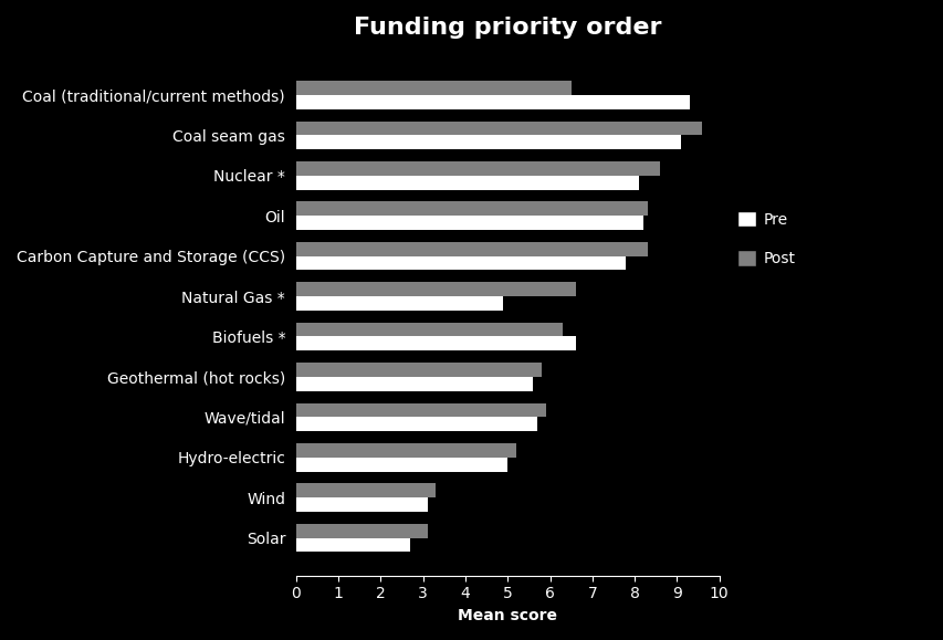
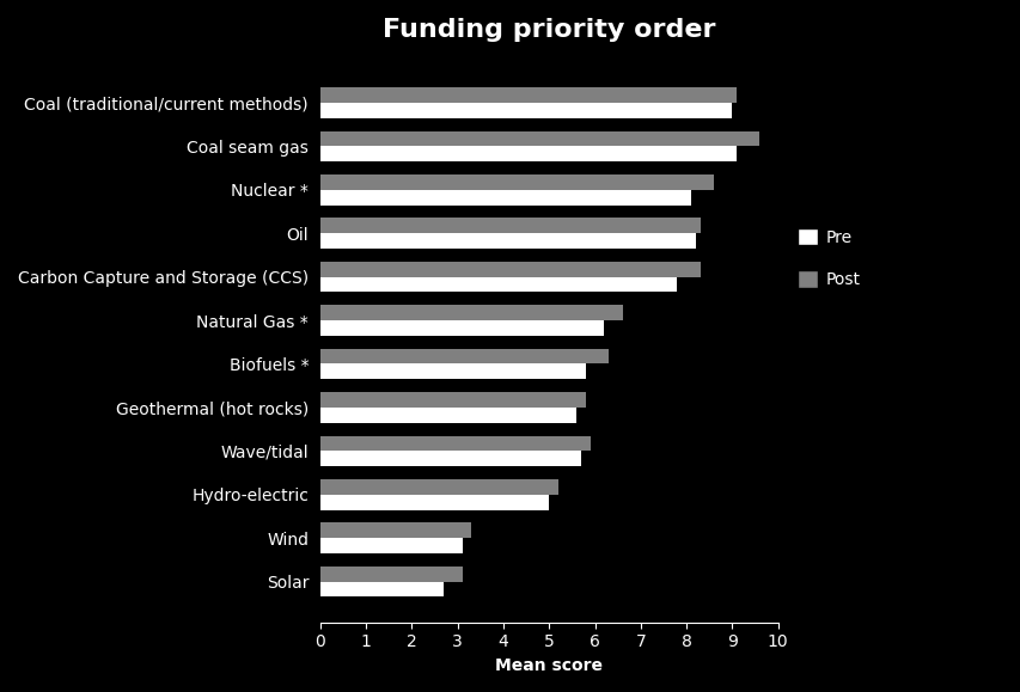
Post/Coal (traditional/current methods): 6.5 -> 9.1
Pre/Coal (traditional/current methods): 9.3 -> 9.0
Pre/Natural Gas *: 4.9 -> 6.2
Pre/Biofuels *: 6.6 -> 5.8
